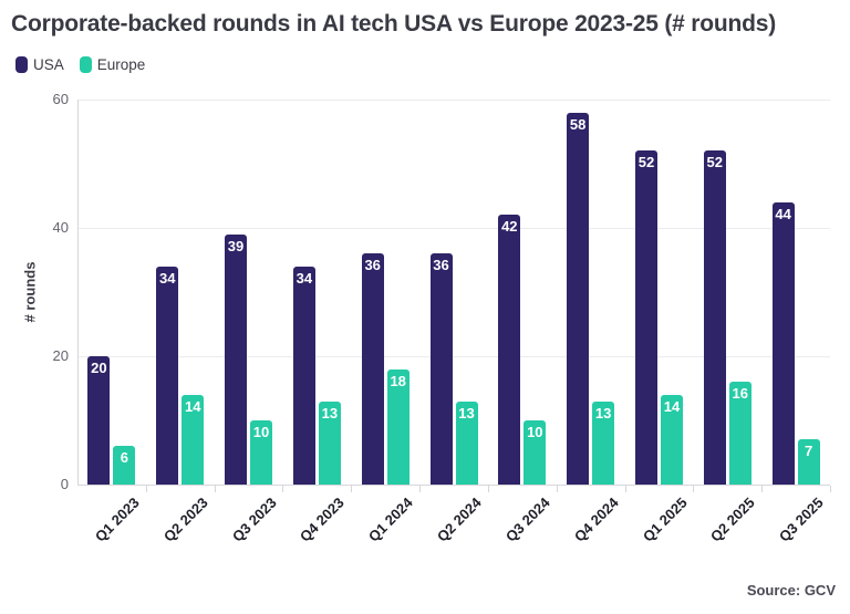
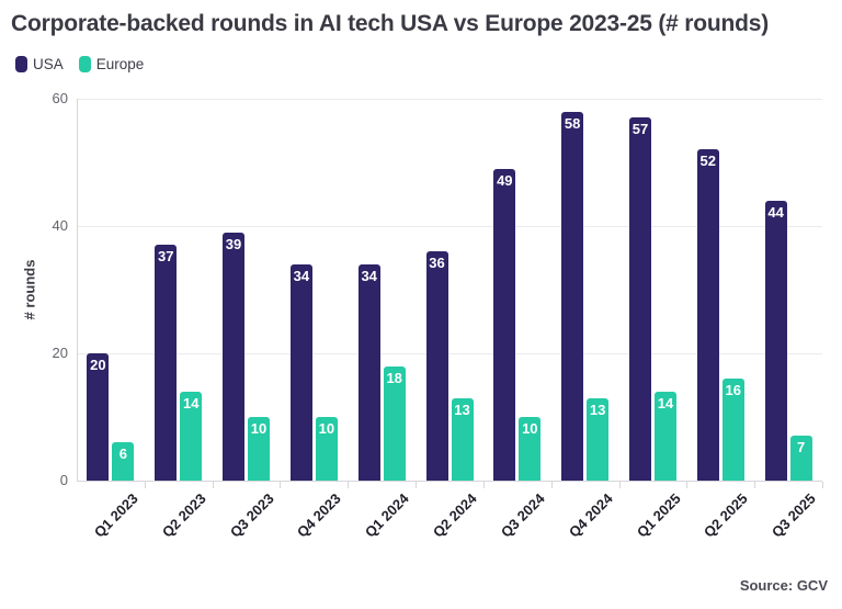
USA/Q2 2023: 34 -> 37
Europe/Q4 2023: 13 -> 10
USA/Q1 2024: 36 -> 34
USA/Q3 2024: 42 -> 49
USA/Q1 2025: 52 -> 57
